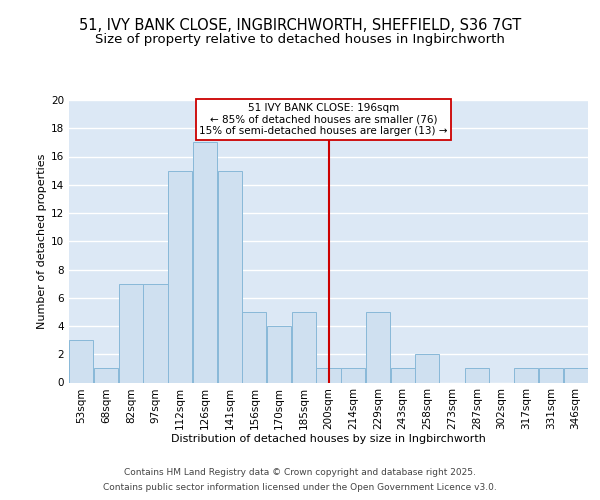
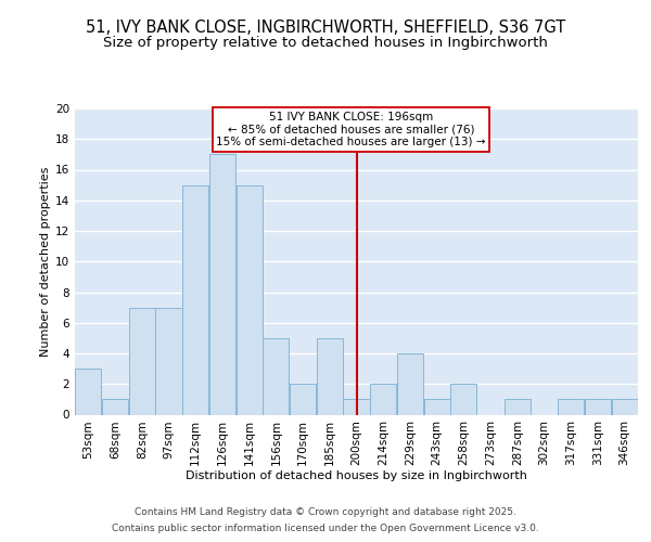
170sqm: 4 -> 2
214sqm: 1 -> 2
229sqm: 5 -> 4
